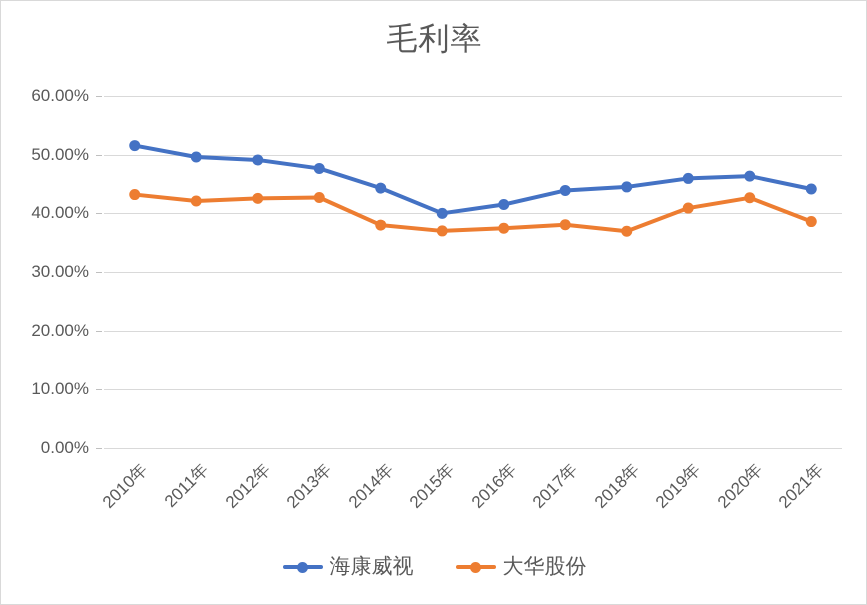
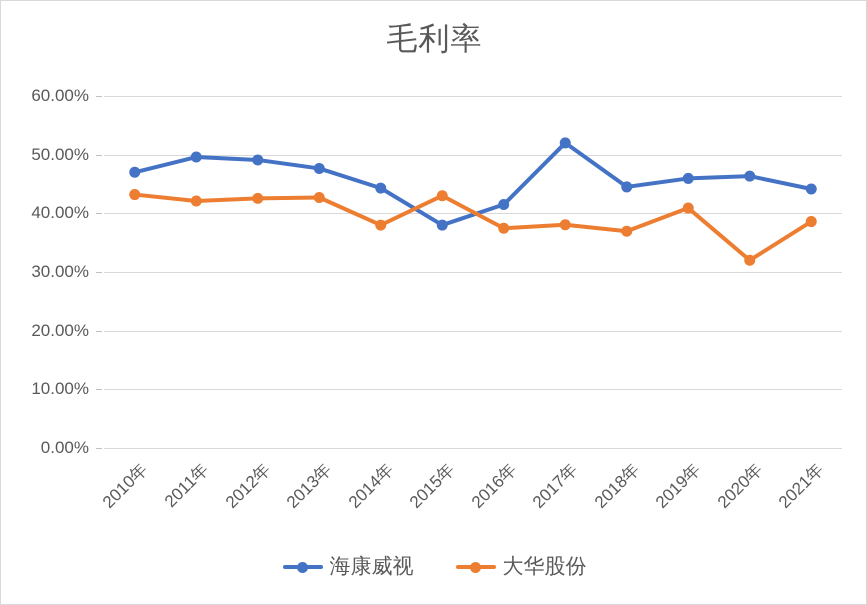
海康威视/2010年: 52% -> 47%
海康威视/2015年: 40% -> 38%
大华股份/2015年: 37% -> 43%
海康威视/2017年: 44% -> 52%
大华股份/2020年: 43% -> 32%
